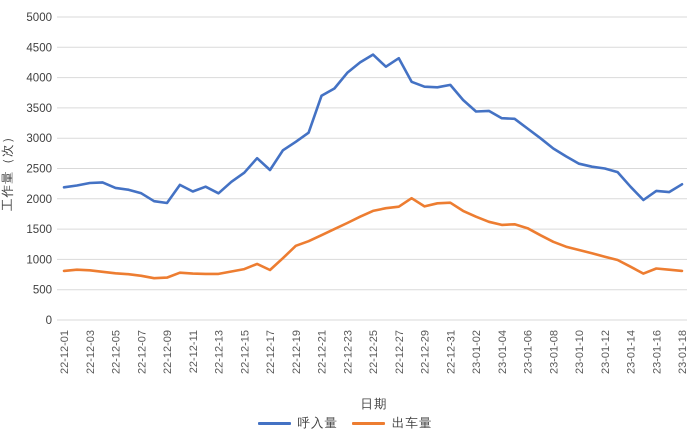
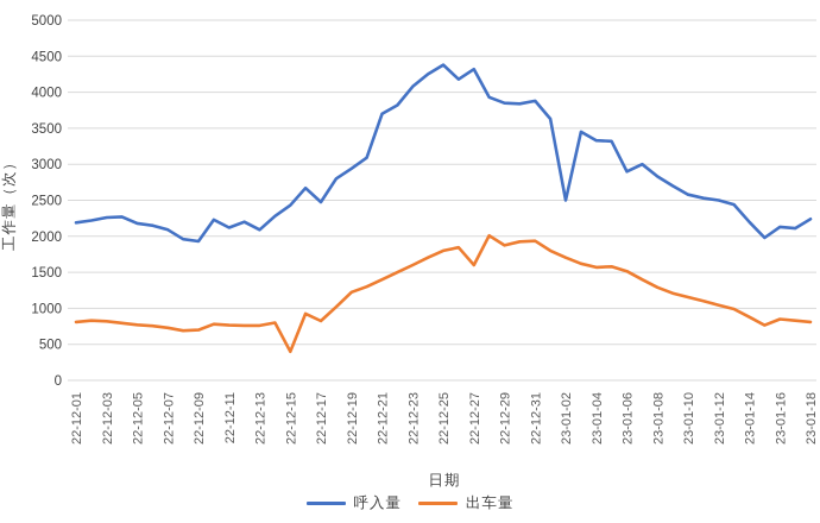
出车量/22-12-15: 800 -> 400
出车量/22-12-27: 1900 -> 1600
呼入量/23-01-02: 3400 -> 2500
呼入量/23-01-06: 3200 -> 2900
